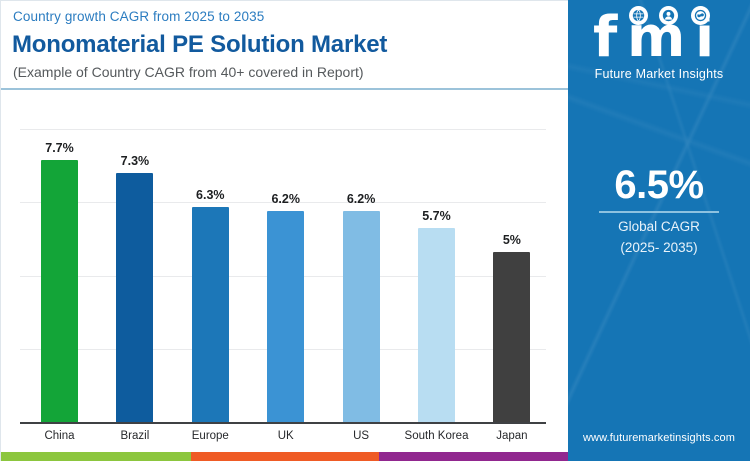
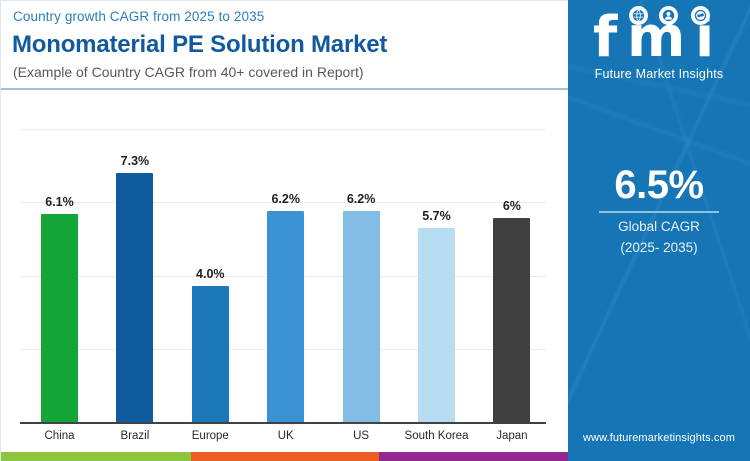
China: 7.7% -> 6.1%
Europe: 6.3% -> 4.0%
Japan: 5% -> 6%
